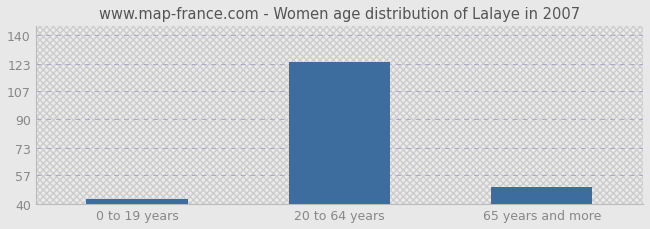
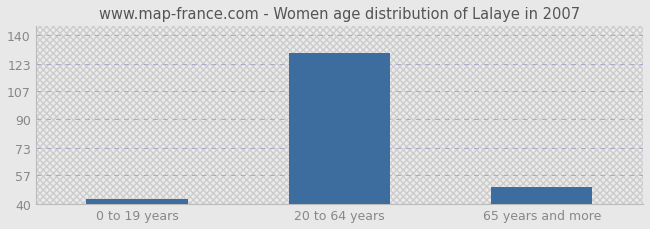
20 to 64 years: 124 -> 129
